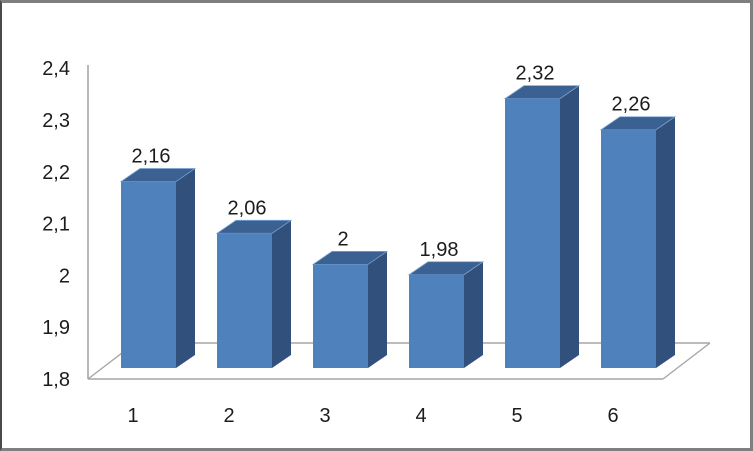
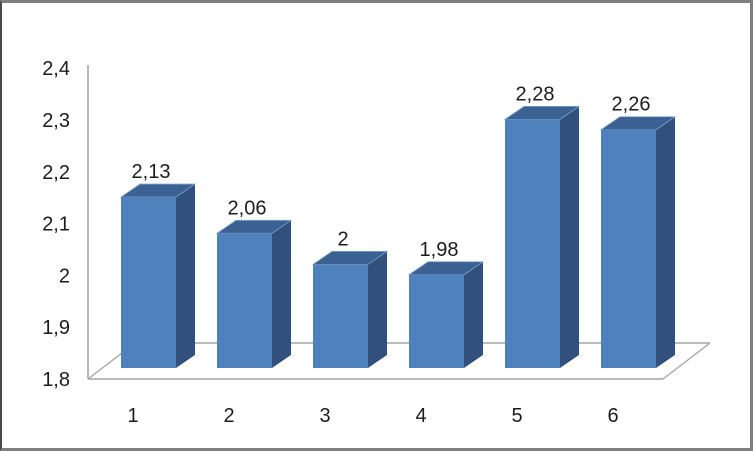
1: 2,16 -> 2,13
5: 2,32 -> 2,28
